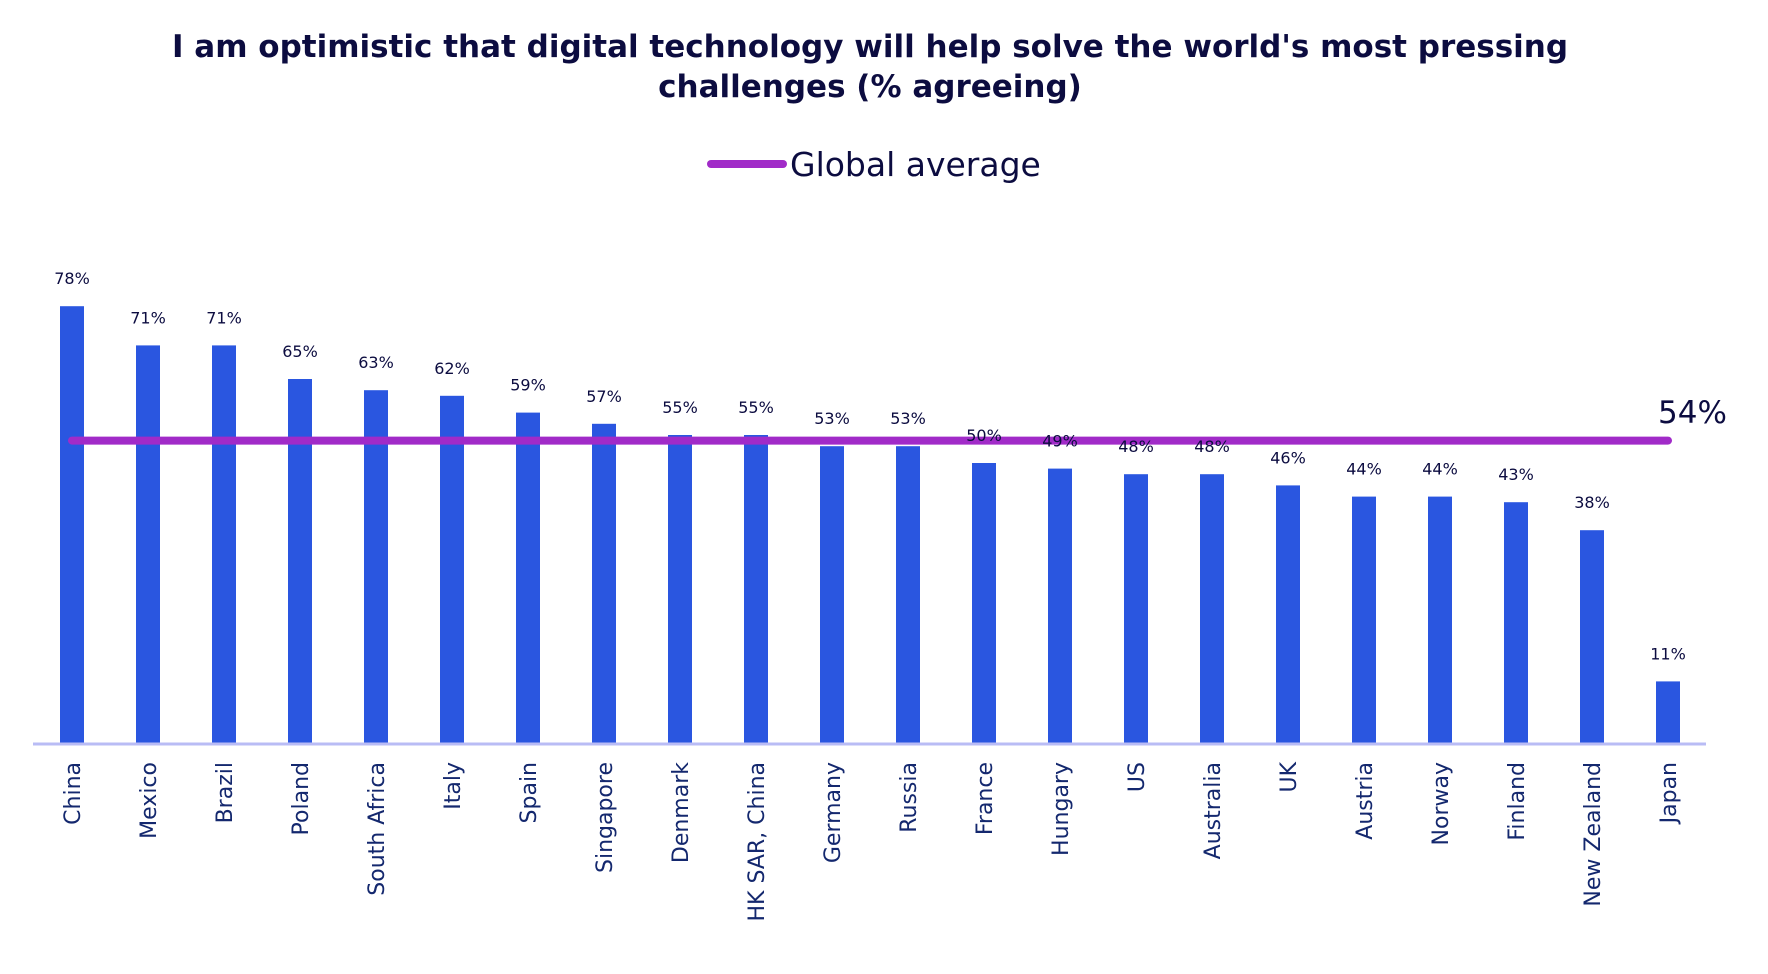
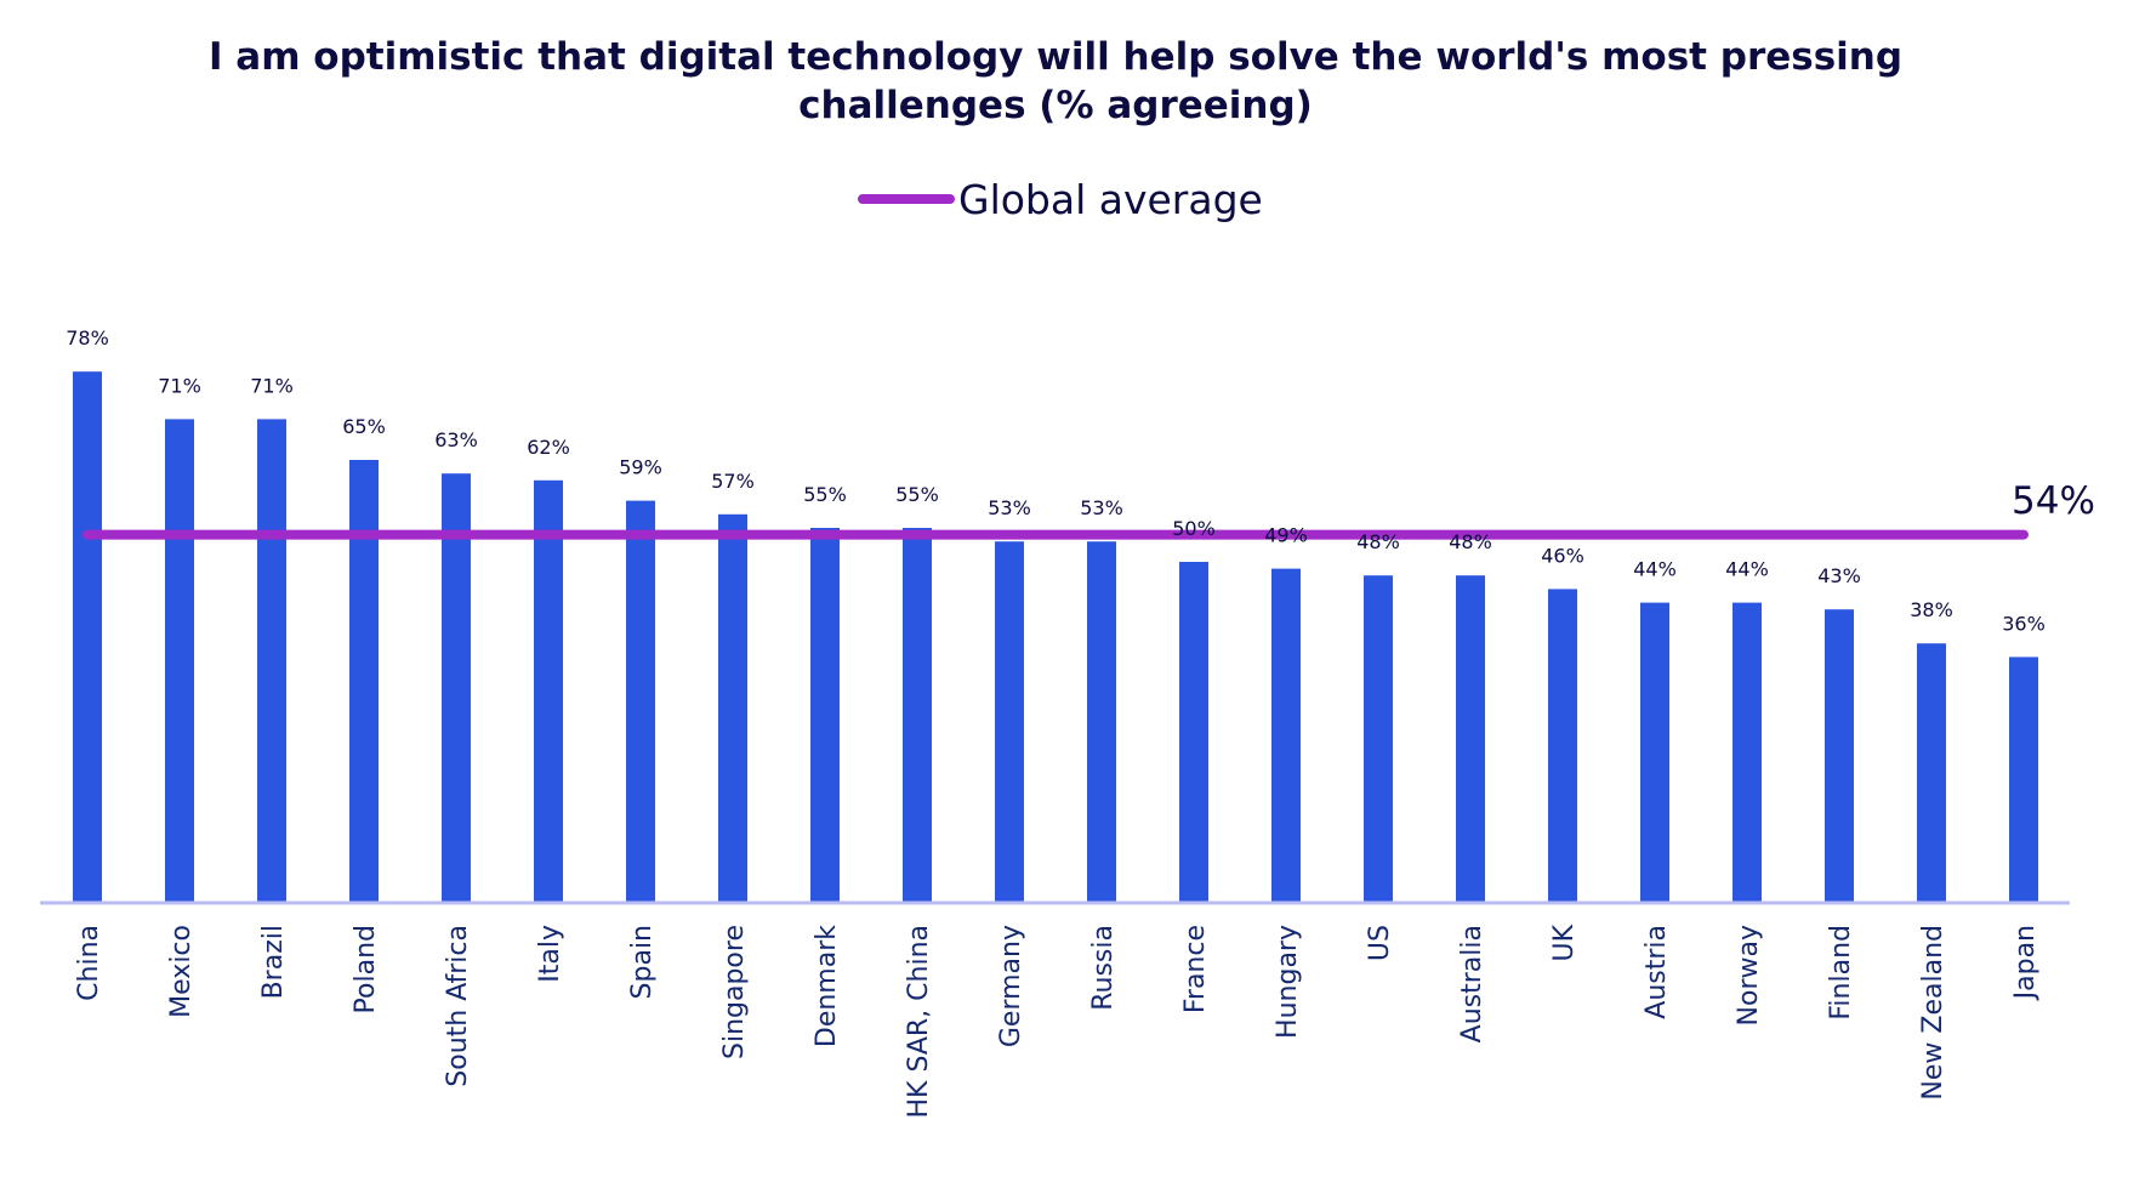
Japan: 11% -> 36%
